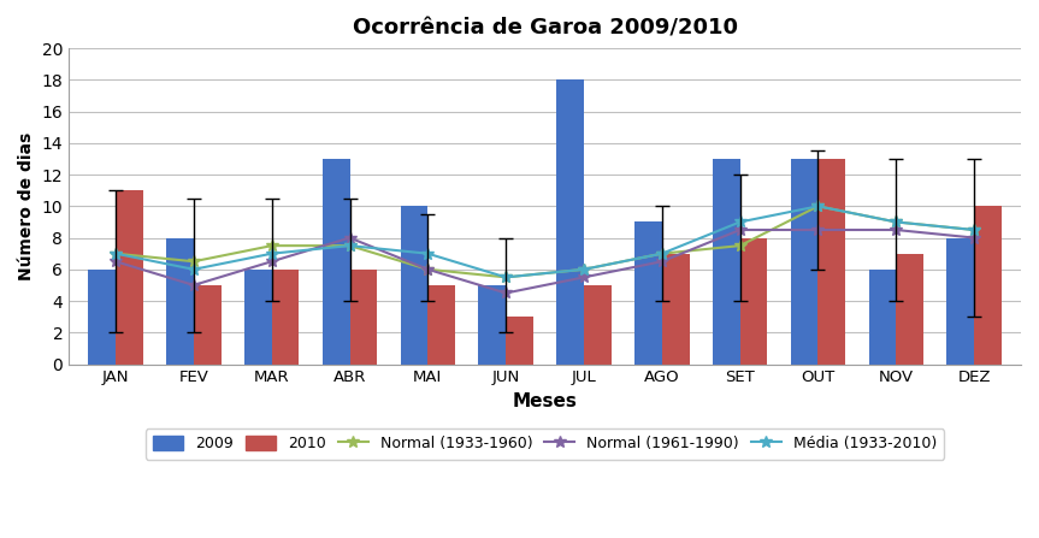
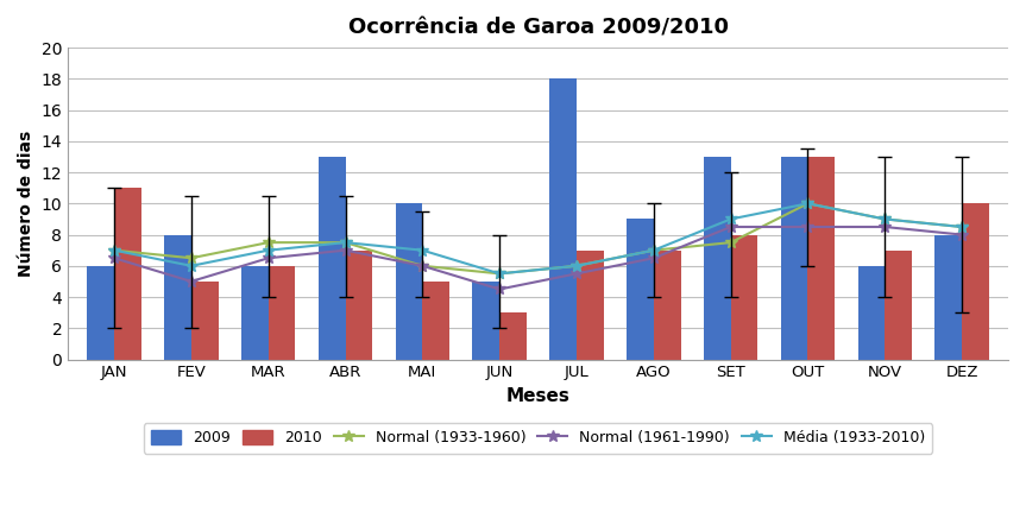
Normal (1961-1990)/ABR: 8.0 -> 7.0
2010/ABR: 6 -> 7
2010/JUL: 5 -> 7
